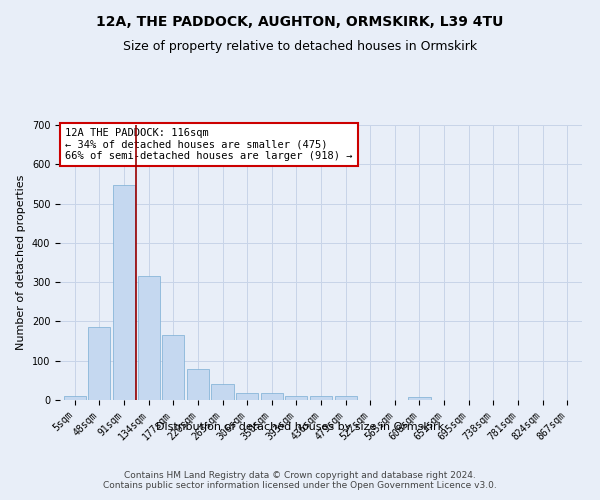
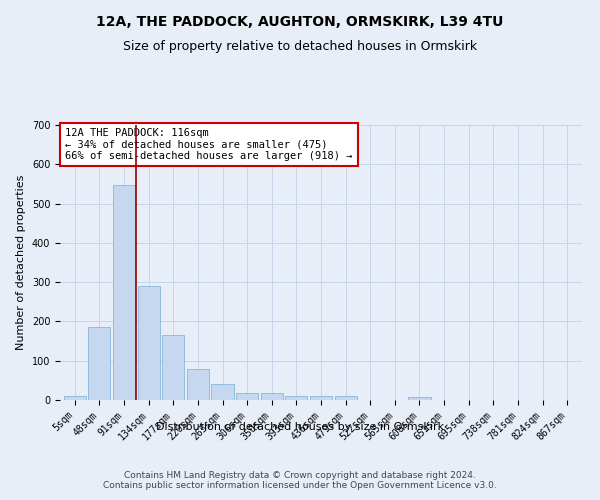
134sqm: 315 -> 290
